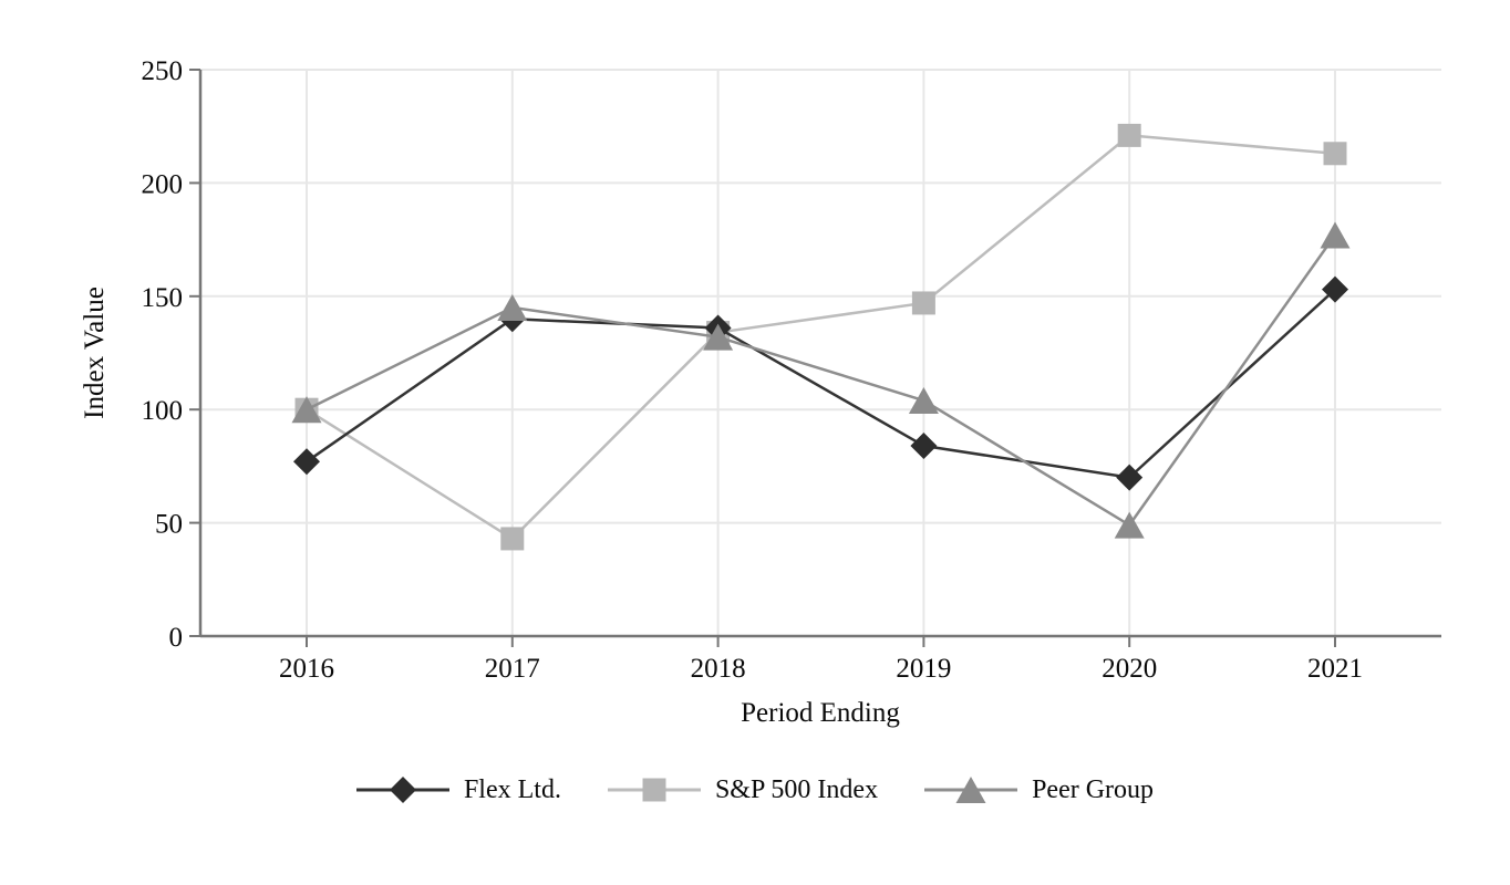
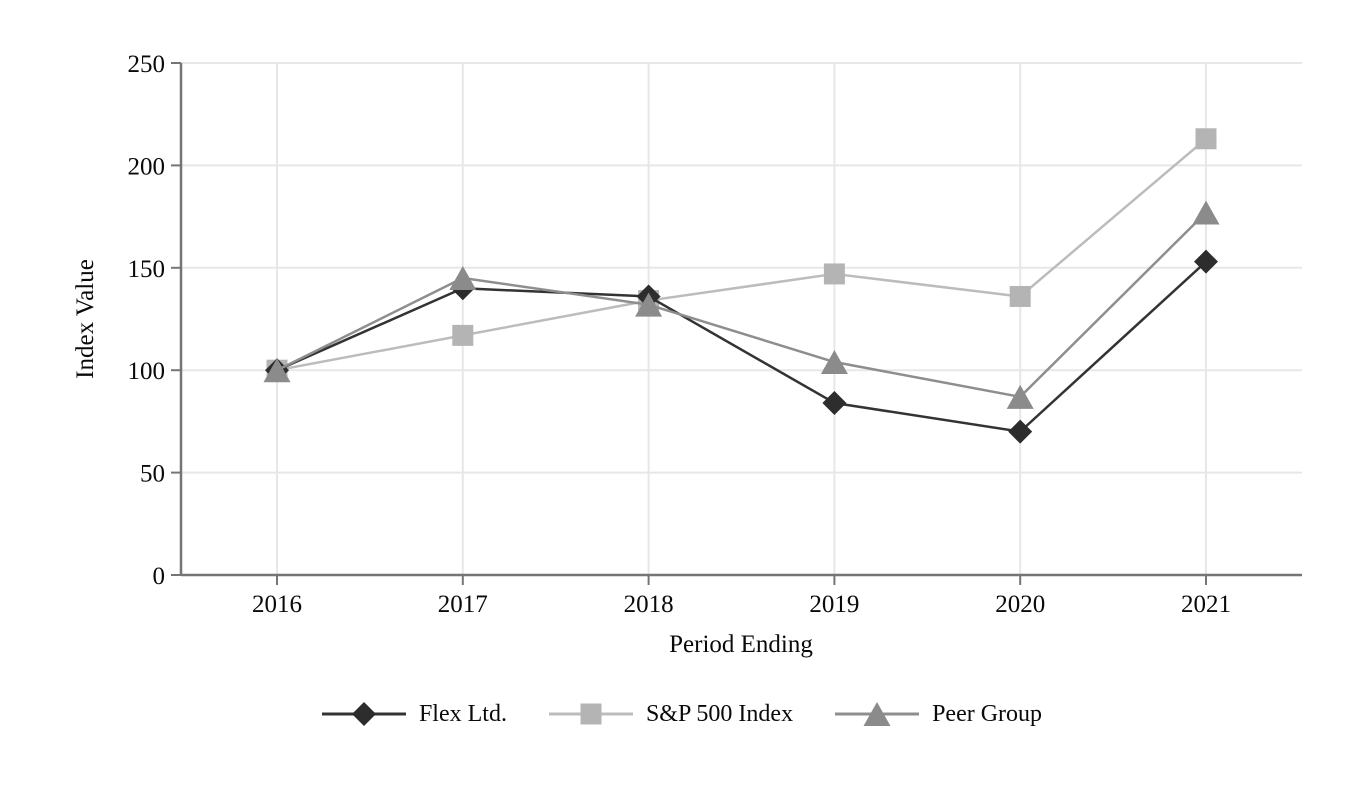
Flex Ltd./2016: 77 -> 100
S&P 500 Index/2017: 43 -> 117
S&P 500 Index/2020: 221 -> 136
Peer Group/2020: 49 -> 87
